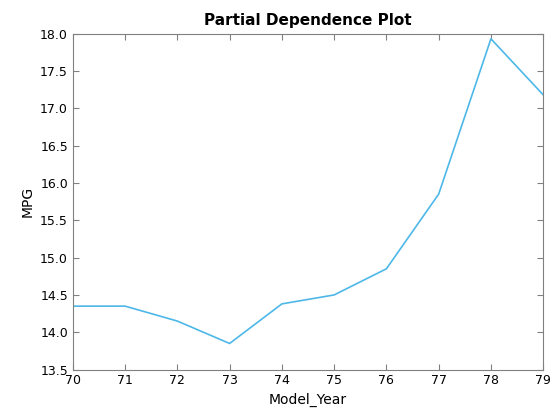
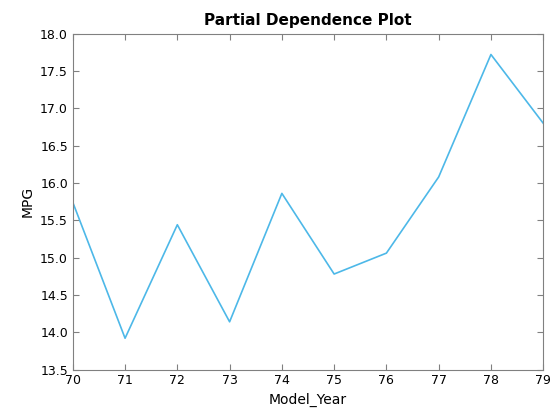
70: 14.35 -> 15.74
71: 14.35 -> 13.92
72: 14.15 -> 15.44
73: 13.85 -> 14.14
74: 14.38 -> 15.86
75: 14.50 -> 14.78
76: 14.85 -> 15.06
77: 15.85 -> 16.08
78: 17.93 -> 17.72
79: 17.18 -> 16.80
